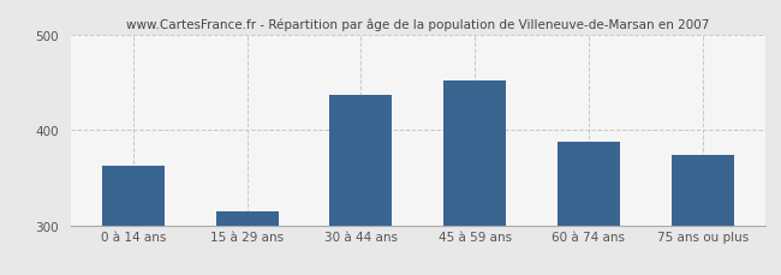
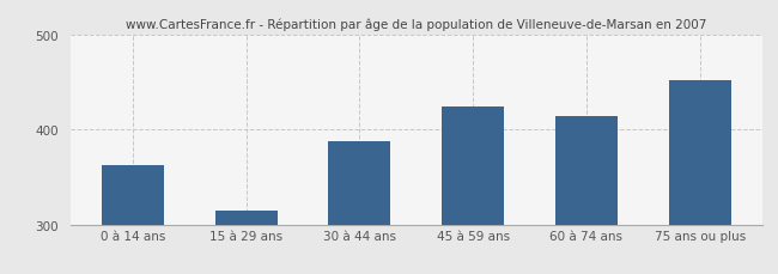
30 à 44 ans: 437 -> 388
45 à 59 ans: 452 -> 424
60 à 74 ans: 388 -> 414
75 ans ou plus: 374 -> 452
